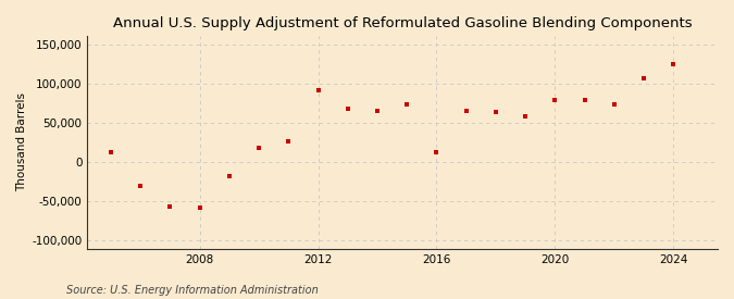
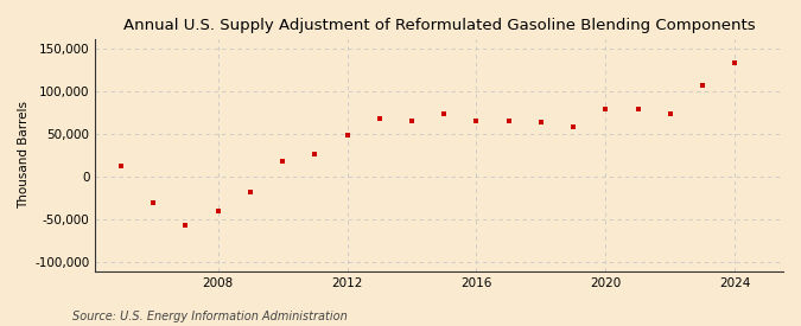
2008: -58,000 -> -40,000
2012: 92,000 -> 48,000
2016: 12,000 -> 65,000
2024: 124,000 -> 133,000
